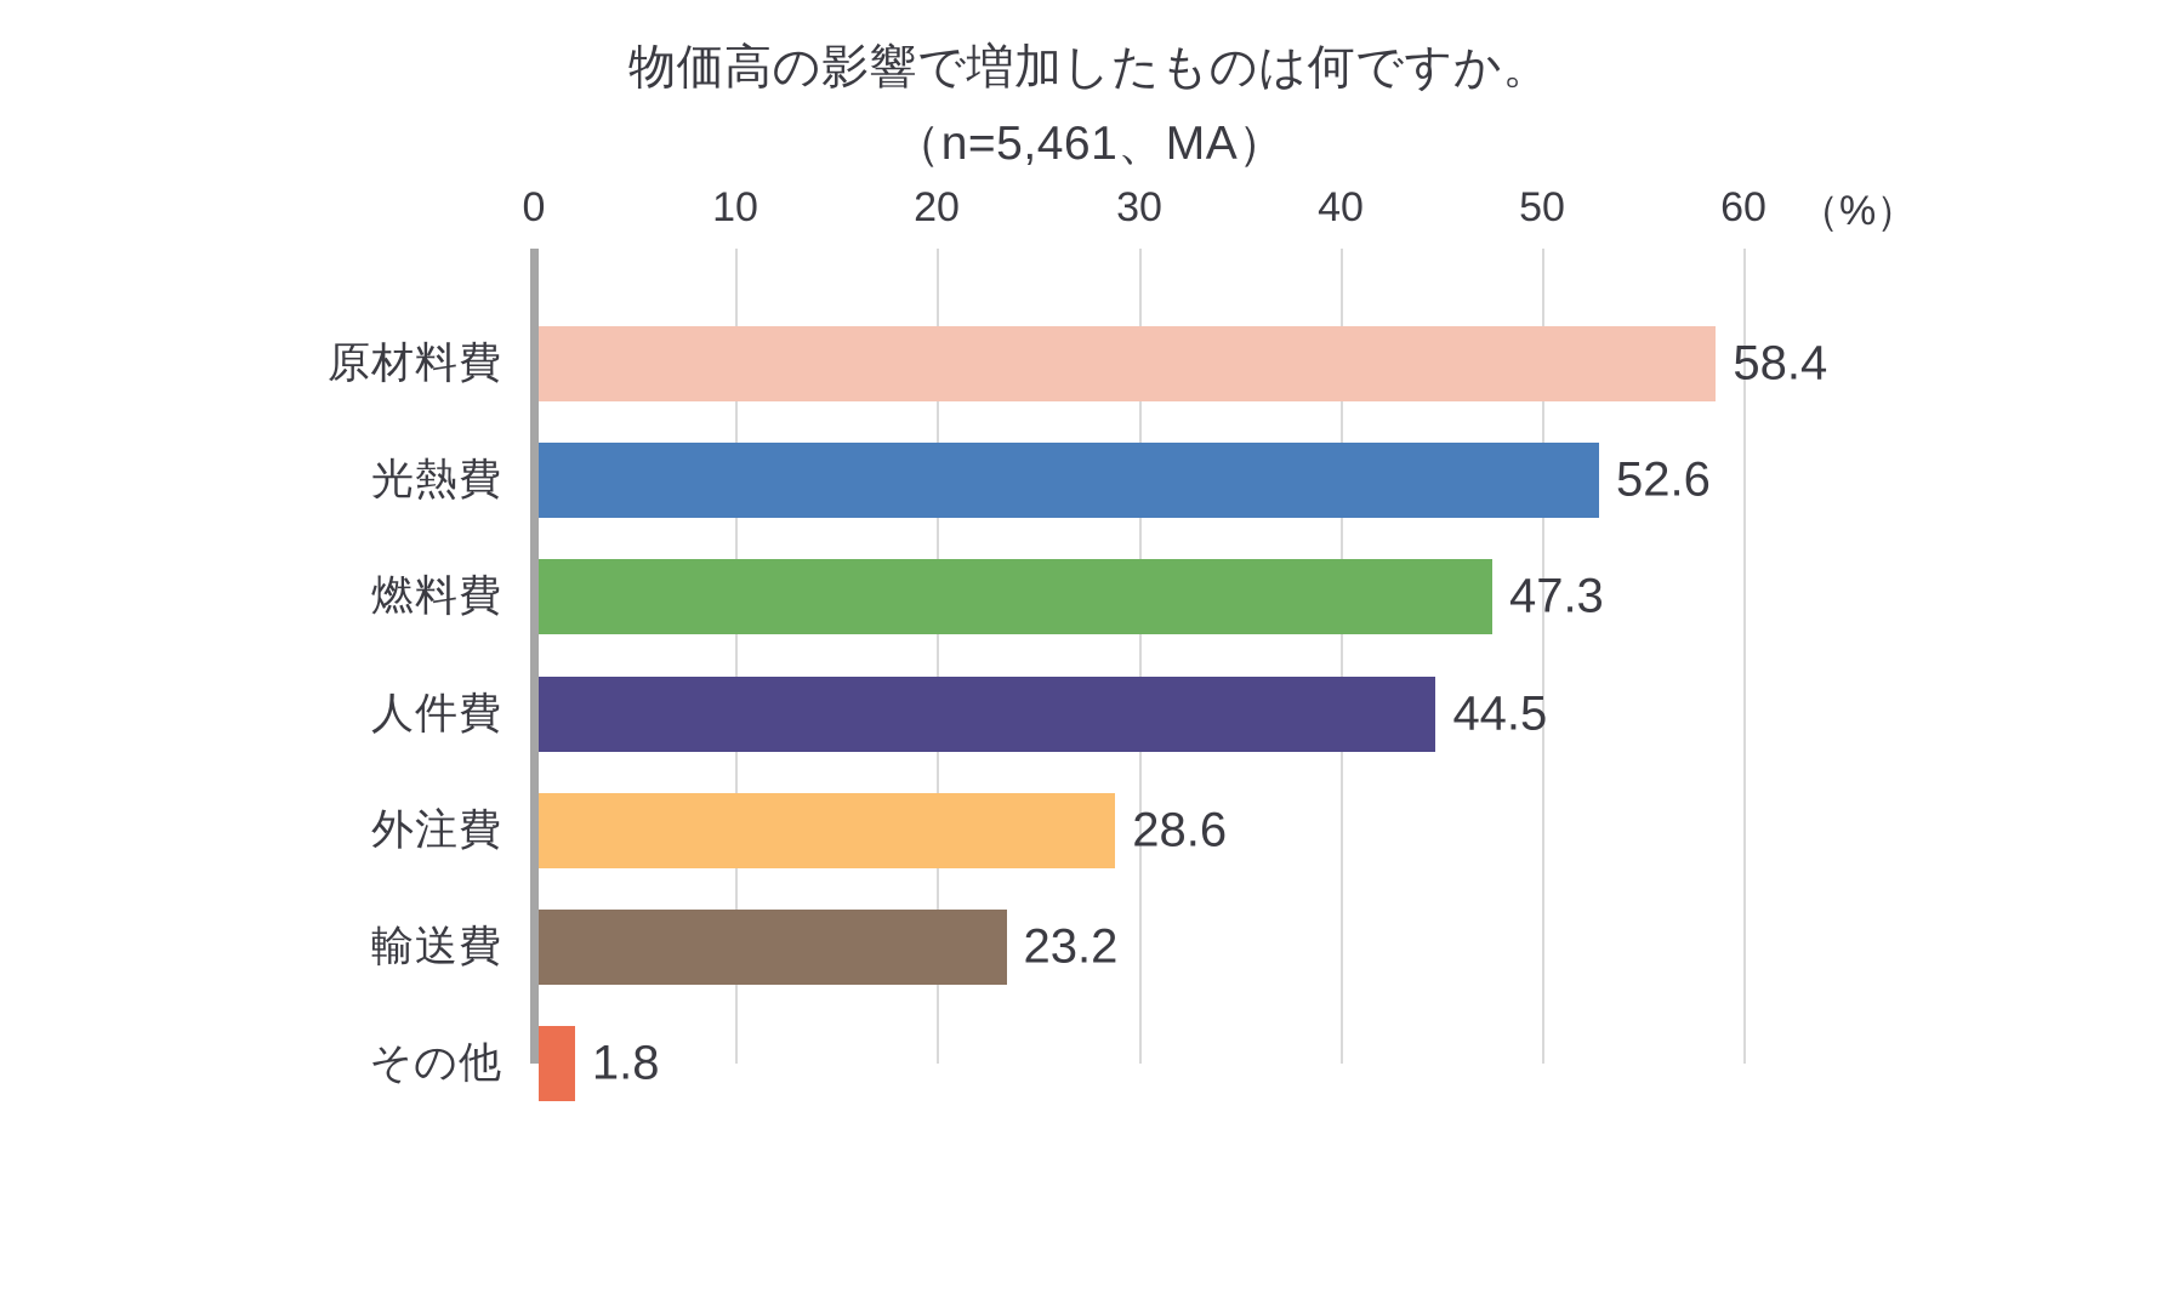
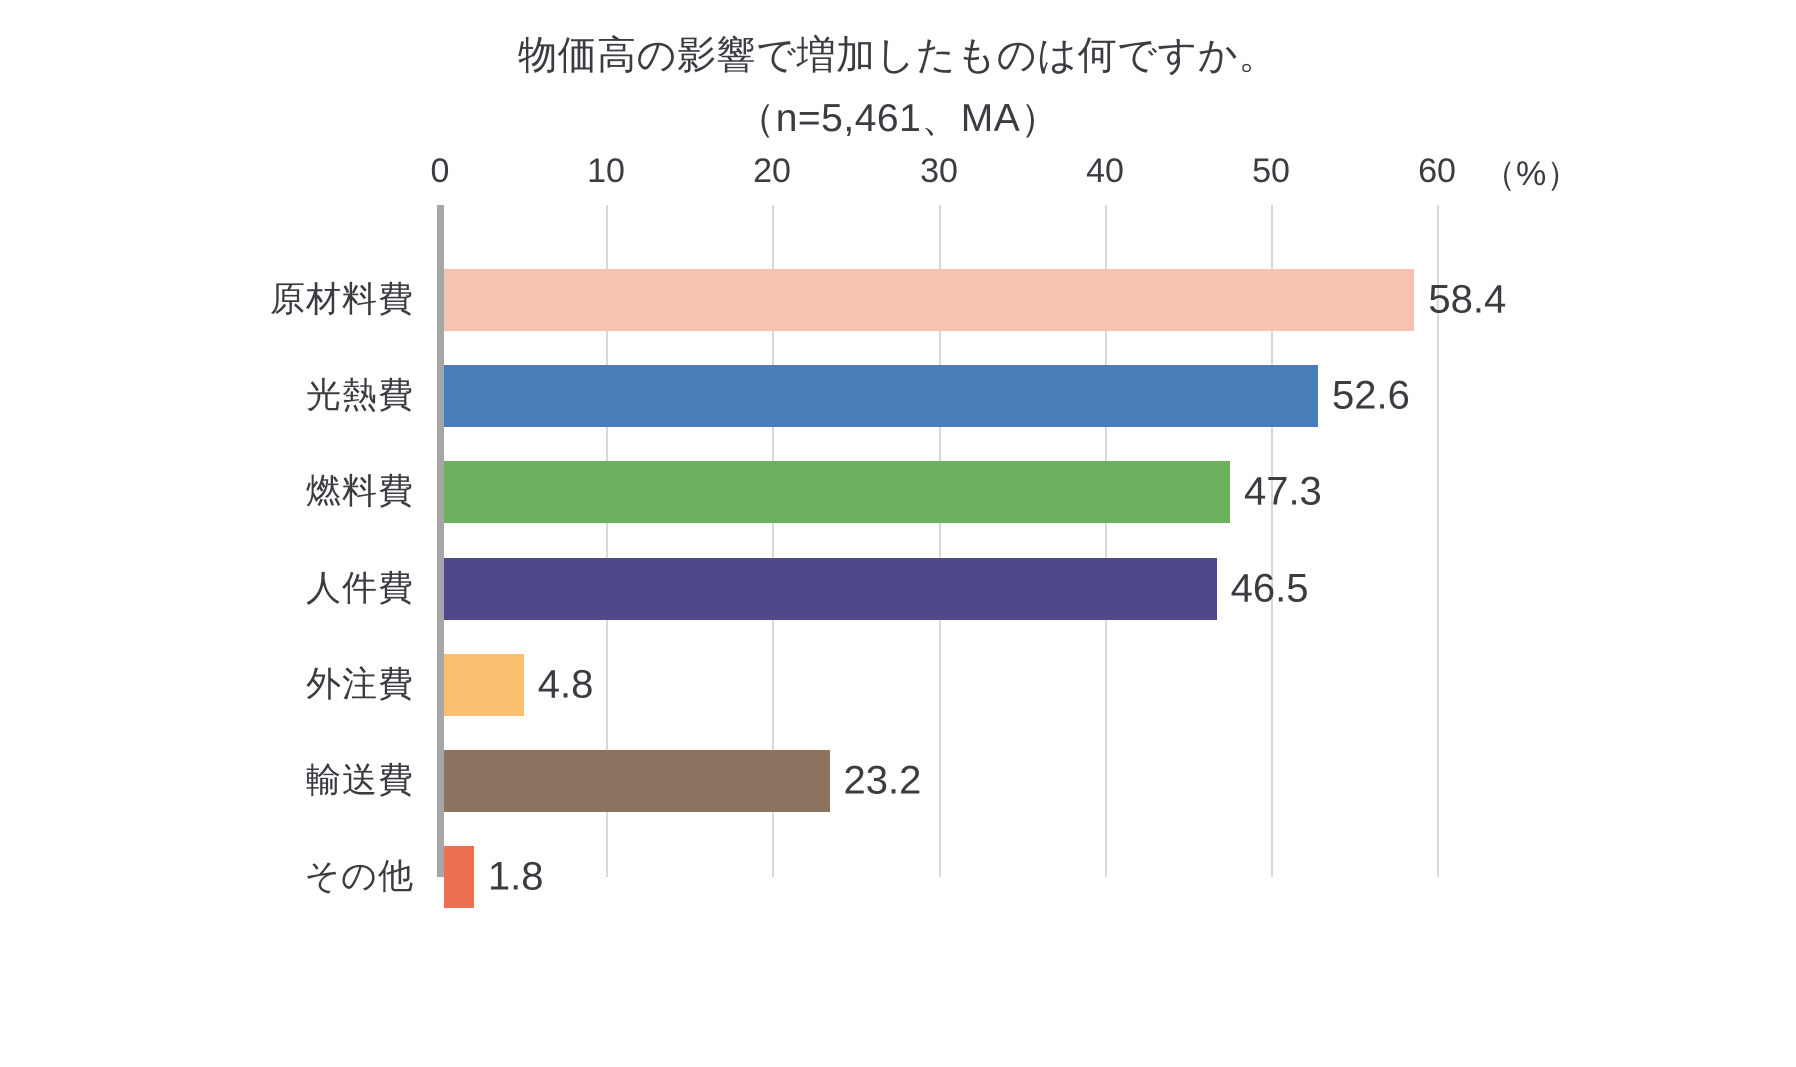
人件費: 44.5 -> 46.5
外注費: 28.6 -> 4.8
